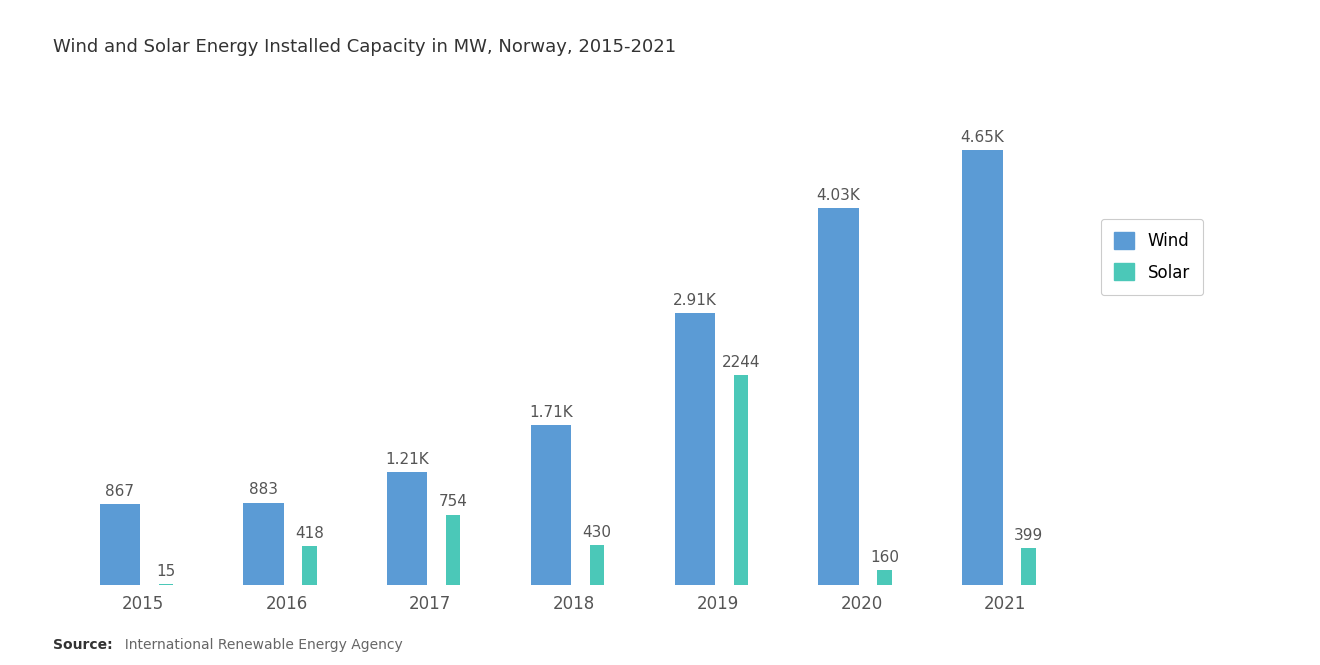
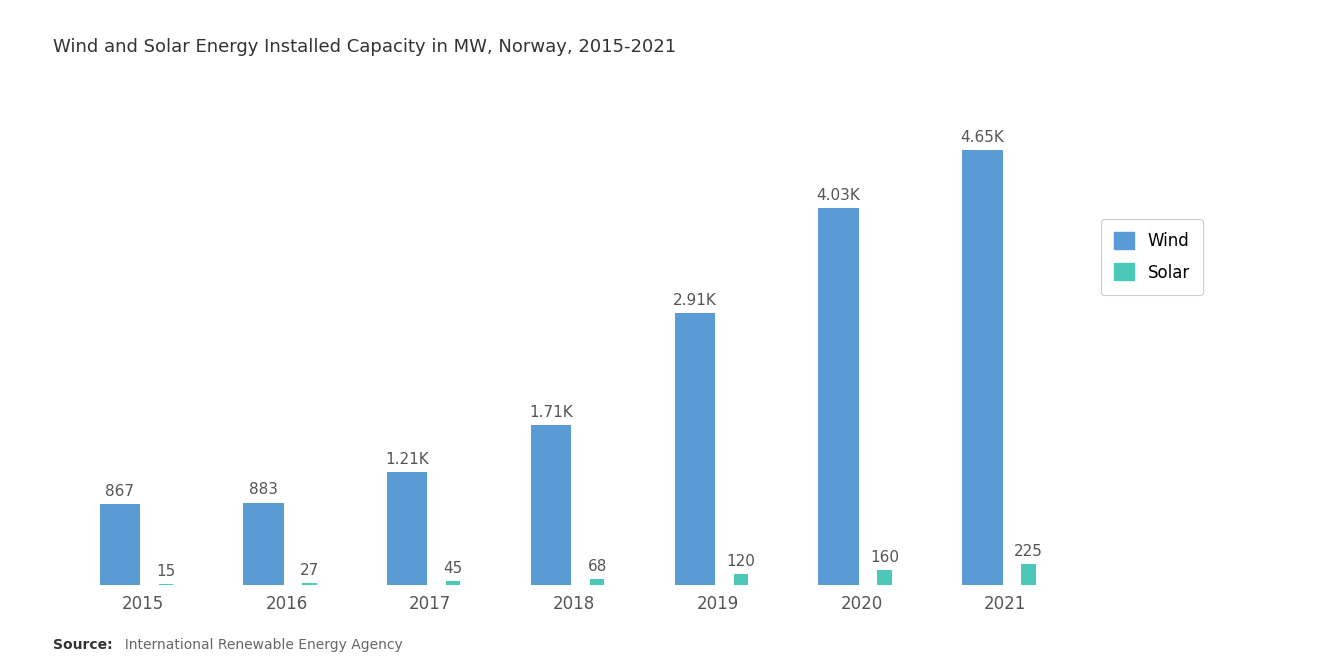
Solar/2016: 418 -> 27
Solar/2017: 754 -> 45
Solar/2018: 430 -> 68
Solar/2019: 2244 -> 120
Solar/2021: 399 -> 225
